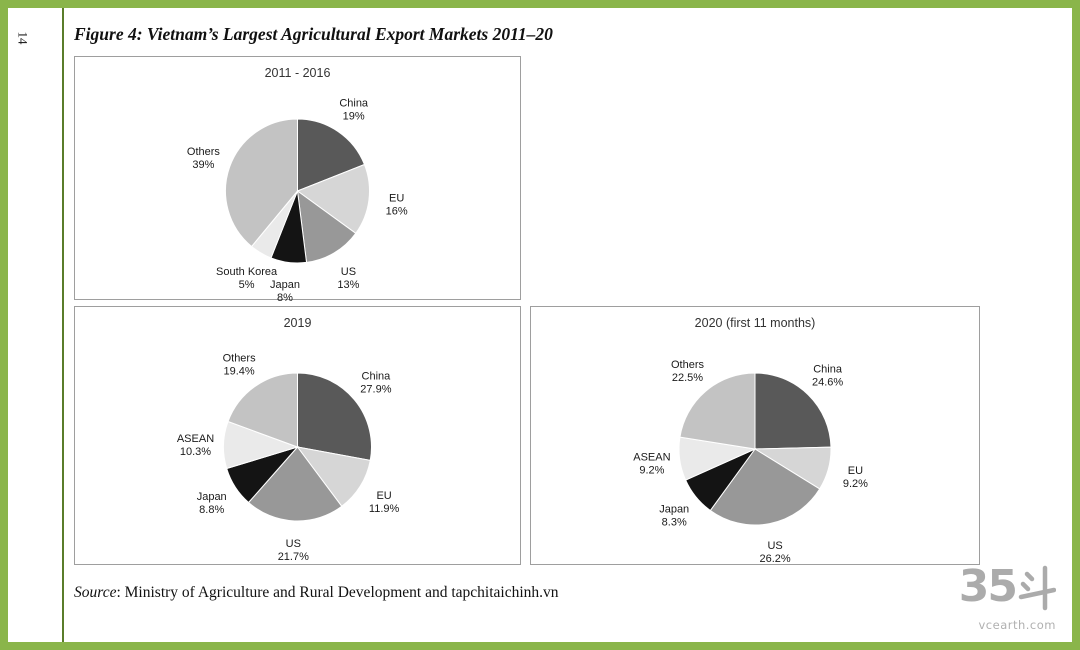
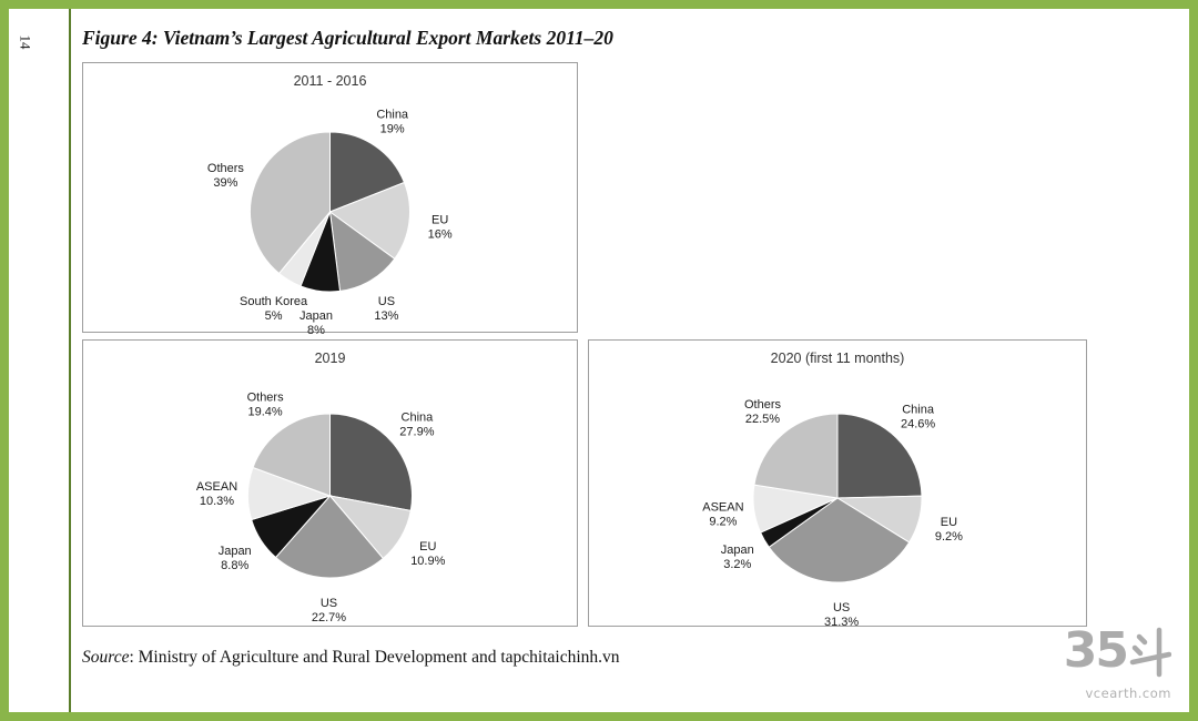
2019/EU: 11.9% -> 10.9%
2019/US: 21.7% -> 22.7%
2020 (first 11 months)/US: 26.2% -> 31.3%
2020 (first 11 months)/Japan: 8.3% -> 3.2%
